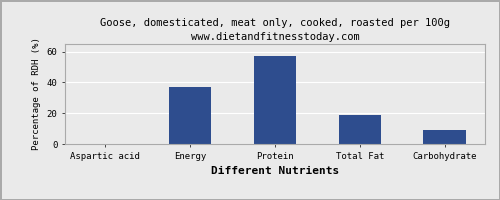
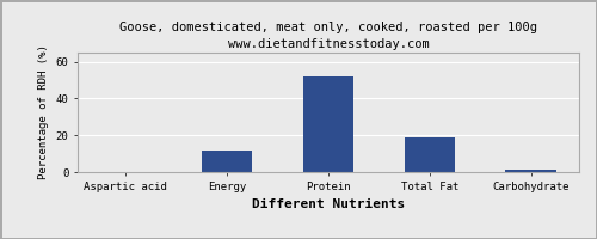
Energy: 37 -> 12
Protein: 57 -> 52
Carbohydrate: 9 -> 1
